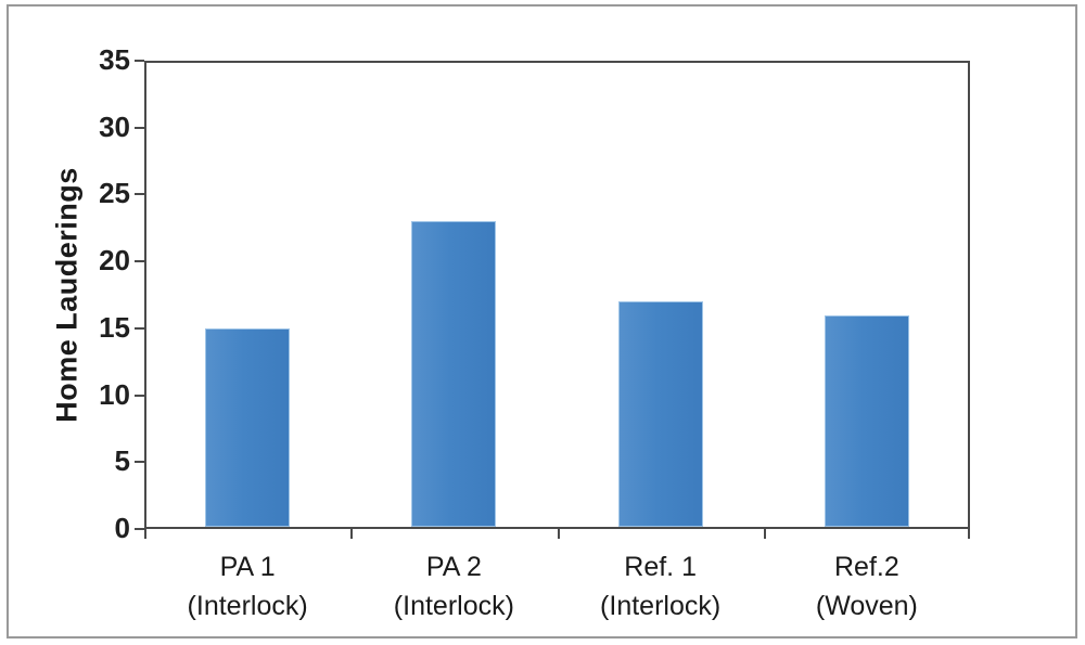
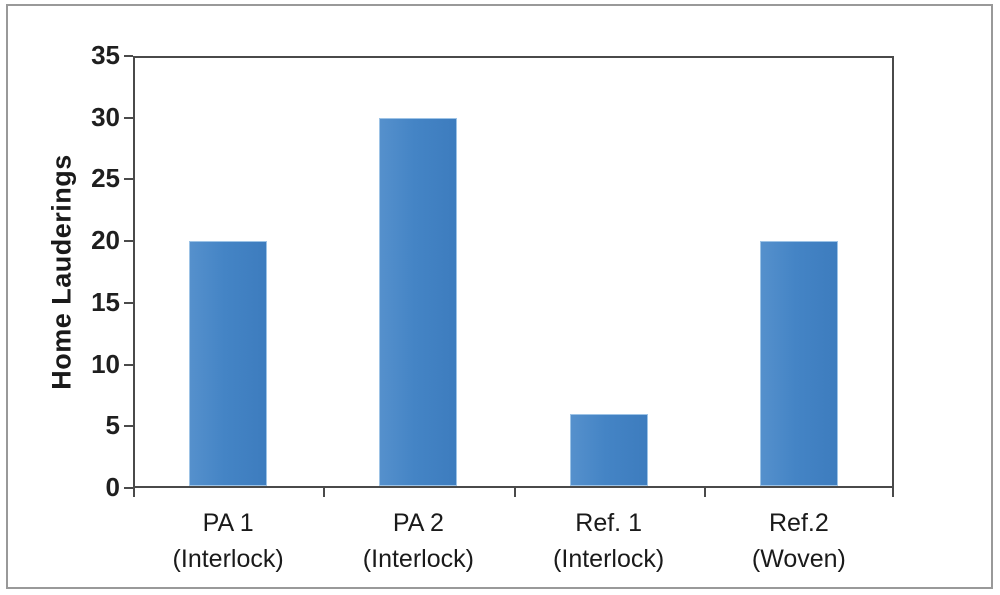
PA 1 (Interlock): 15 -> 20
PA 2 (Interlock): 23 -> 30
Ref. 1 (Interlock): 17 -> 6
Ref.2 (Woven): 16 -> 20
